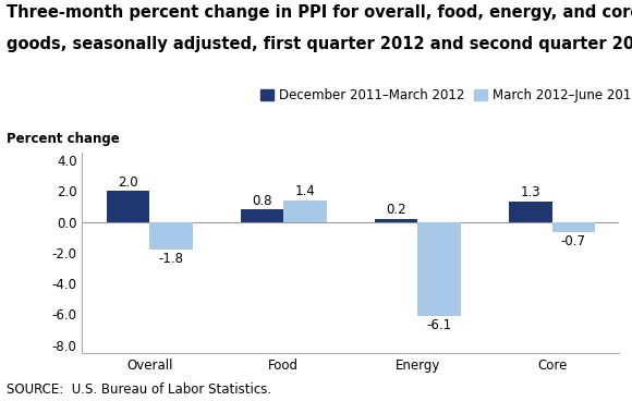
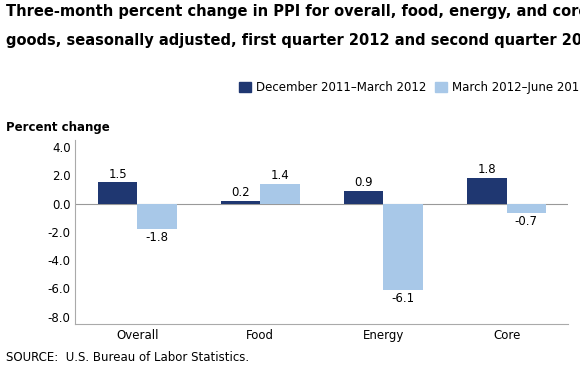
December 2011–March 2012/Overall: 2.0 -> 1.5
December 2011–March 2012/Food: 0.8 -> 0.2
December 2011–March 2012/Energy: 0.2 -> 0.9
December 2011–March 2012/Core: 1.3 -> 1.8
